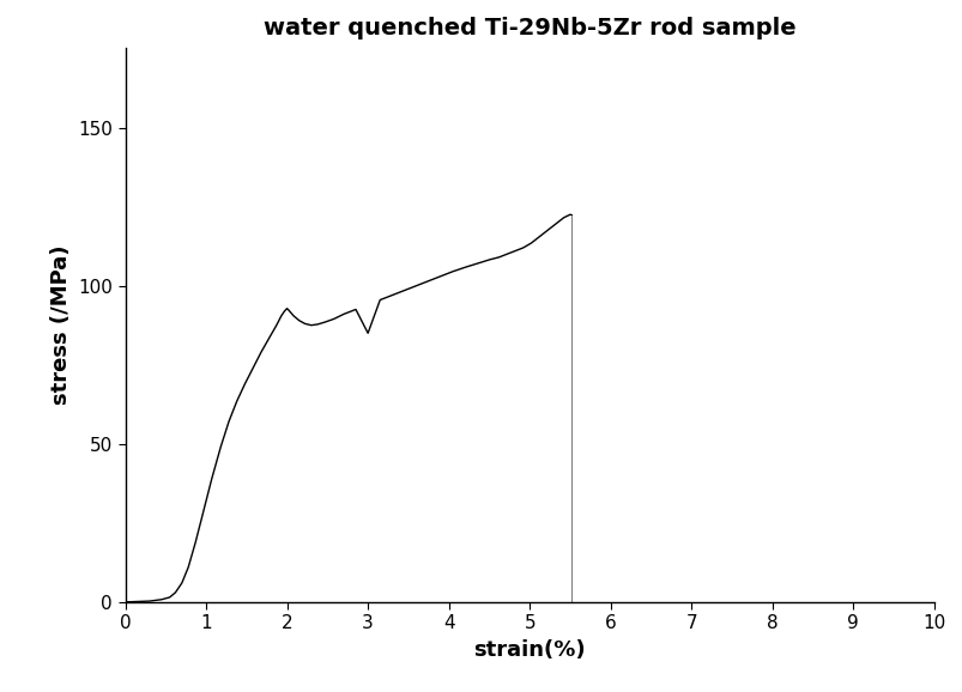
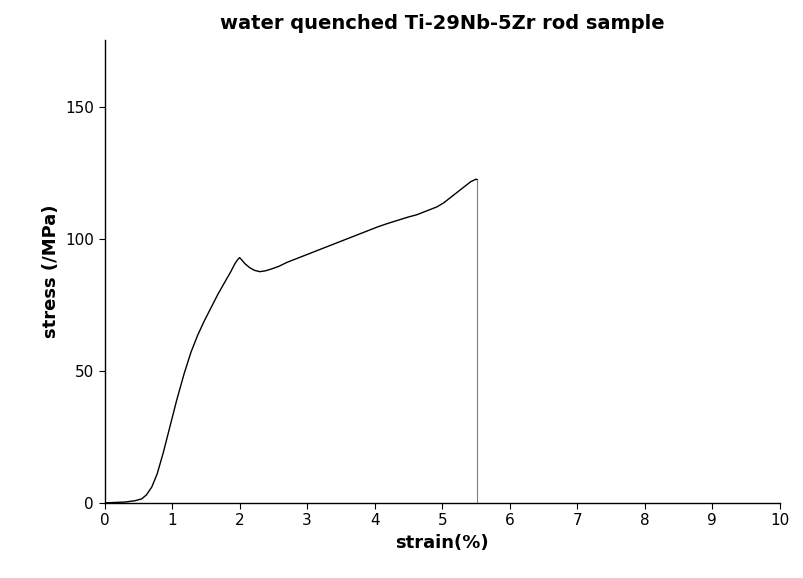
3: 85.0 -> 94.0
